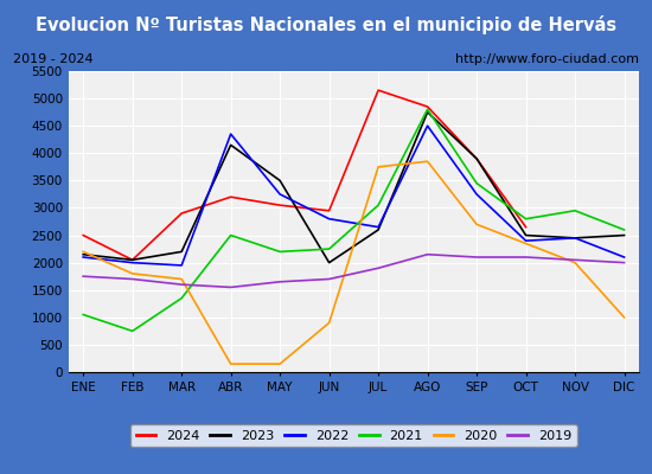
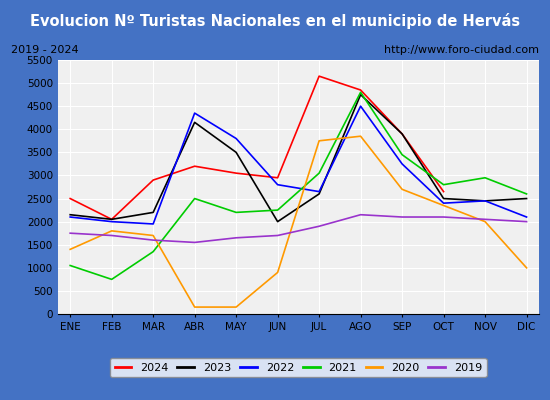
2020/ENE: 2200 -> 1400
2022/MAY: 3250 -> 3800
